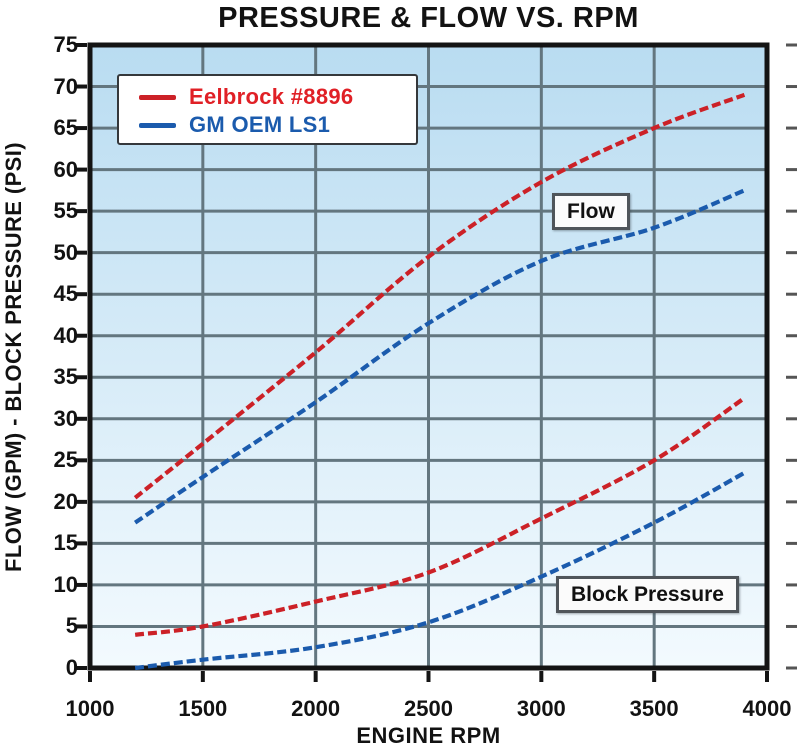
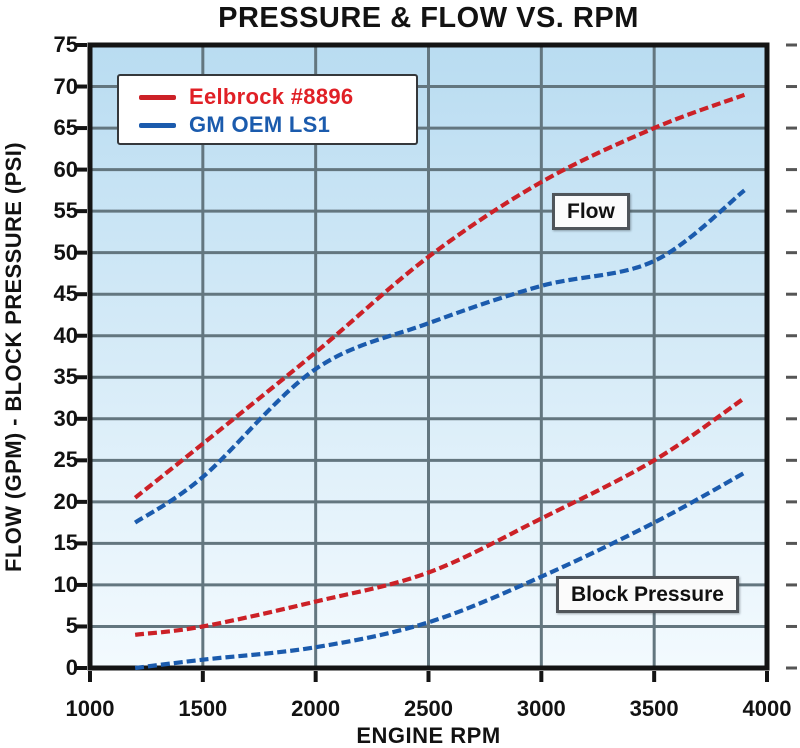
GM OEM LS1 Flow/2000: 32 -> 36
GM OEM LS1 Flow/3000: 49 -> 46
GM OEM LS1 Flow/3500: 53 -> 49
